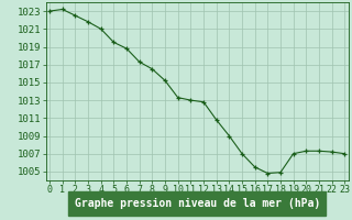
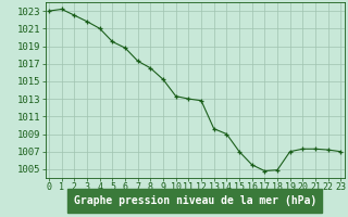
13: 1010.8 -> 1009.6
